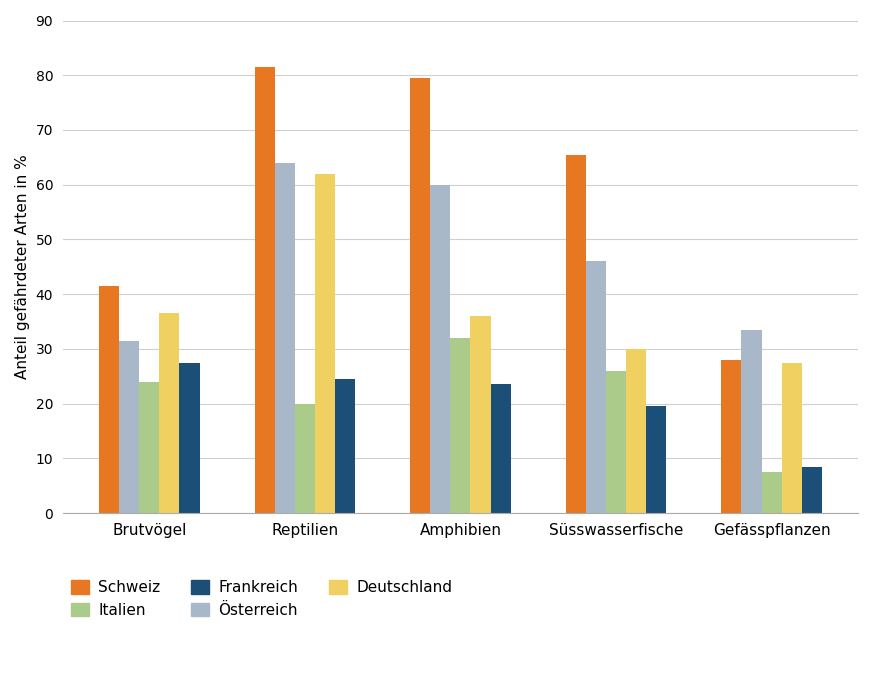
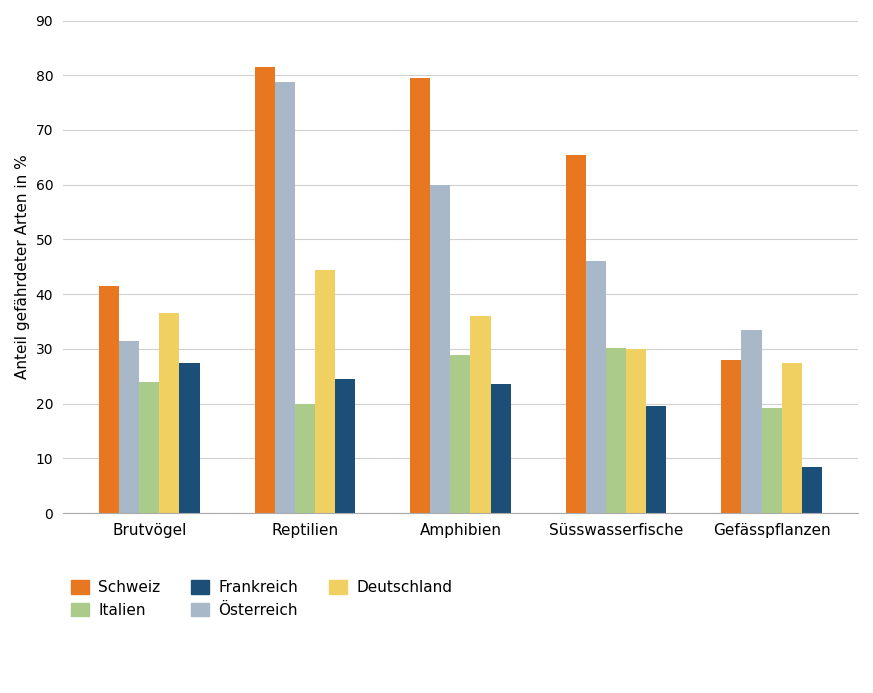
Österreich/Reptilien: 64.0 -> 78.8
Deutschland/Reptilien: 62.0 -> 44.4
Italien/Amphibien: 32.0 -> 28.8
Italien/Süsswasserfische: 26.0 -> 30.2
Italien/Gefässpflanzen: 7.5 -> 19.2
